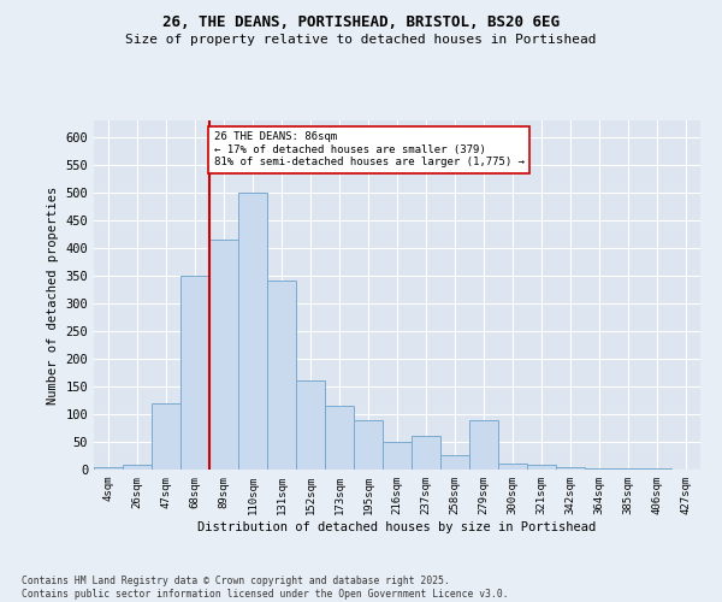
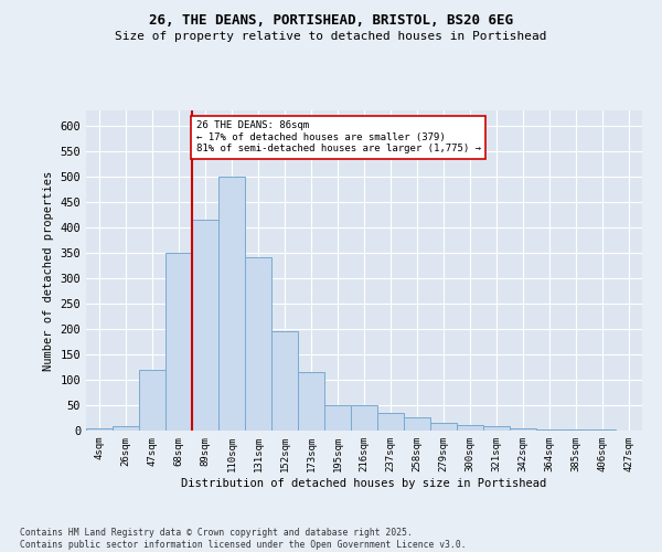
152sqm: 160 -> 195
195sqm: 90 -> 50
237sqm: 60 -> 35
279sqm: 90 -> 15
